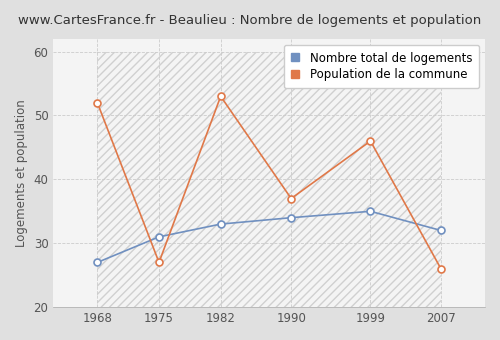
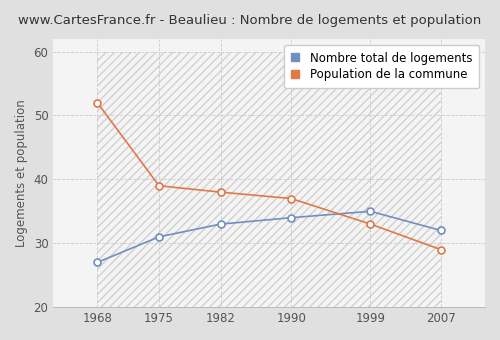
Population de la commune/1975: 27 -> 39
Population de la commune/1982: 53 -> 38
Population de la commune/1999: 46 -> 33
Population de la commune/2007: 26 -> 29
